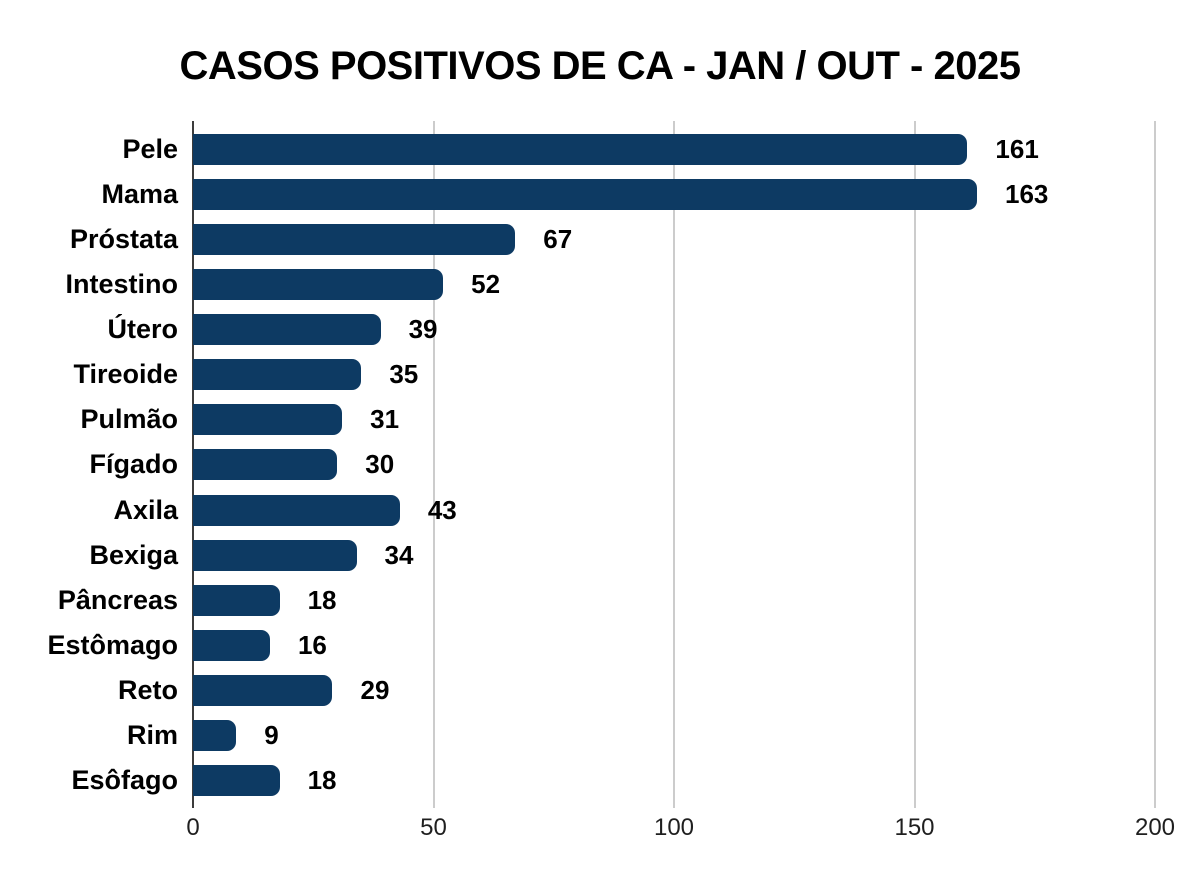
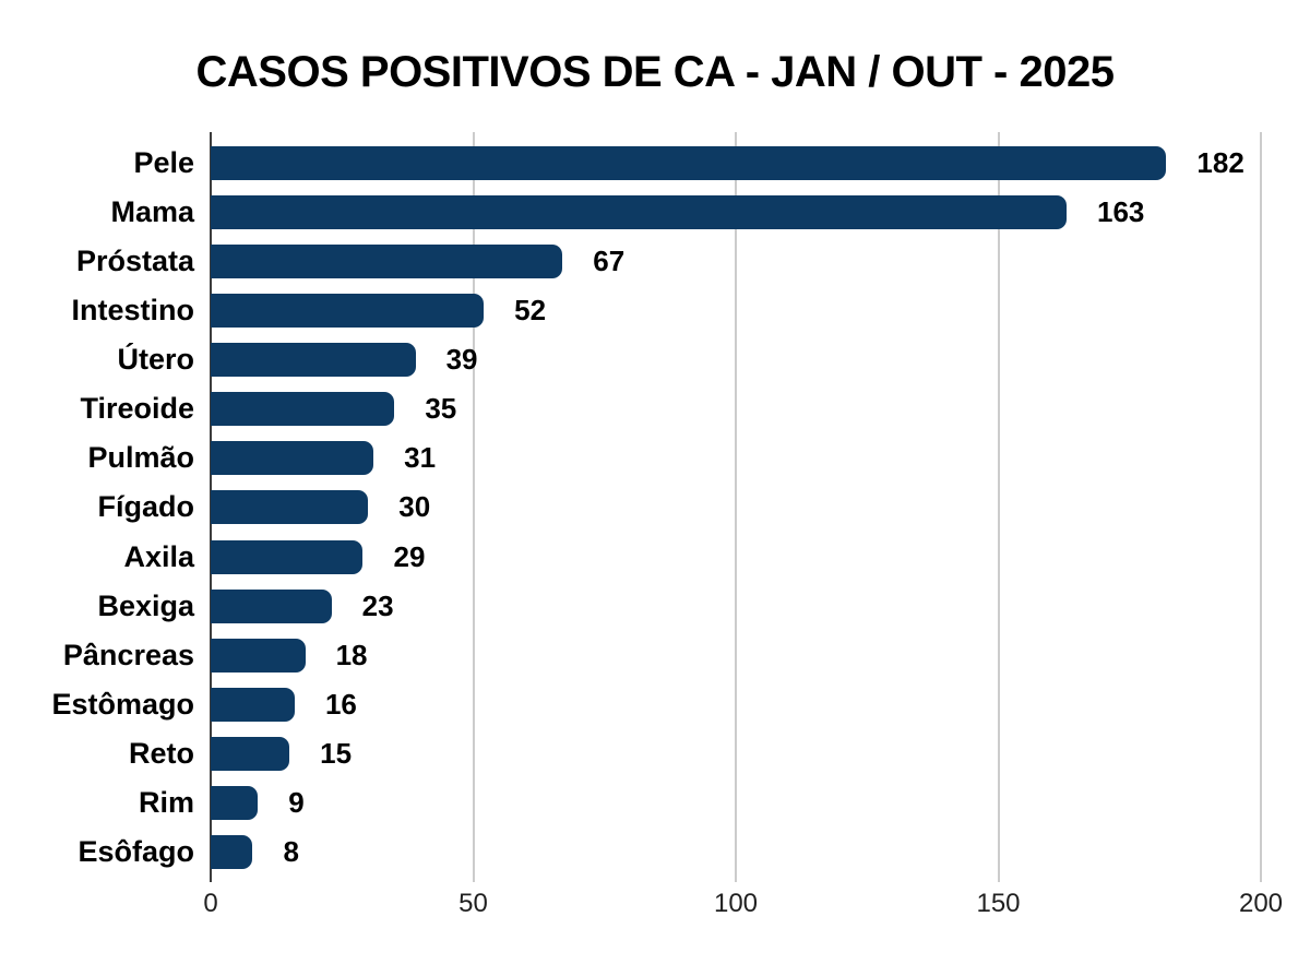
Pele: 161 -> 182
Axila: 43 -> 29
Bexiga: 34 -> 23
Reto: 29 -> 15
Esôfago: 18 -> 8
